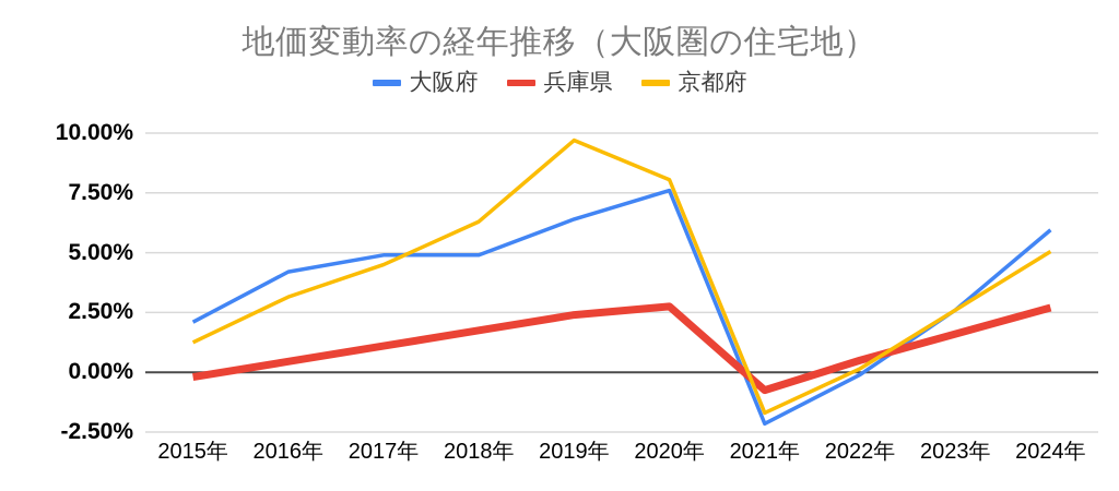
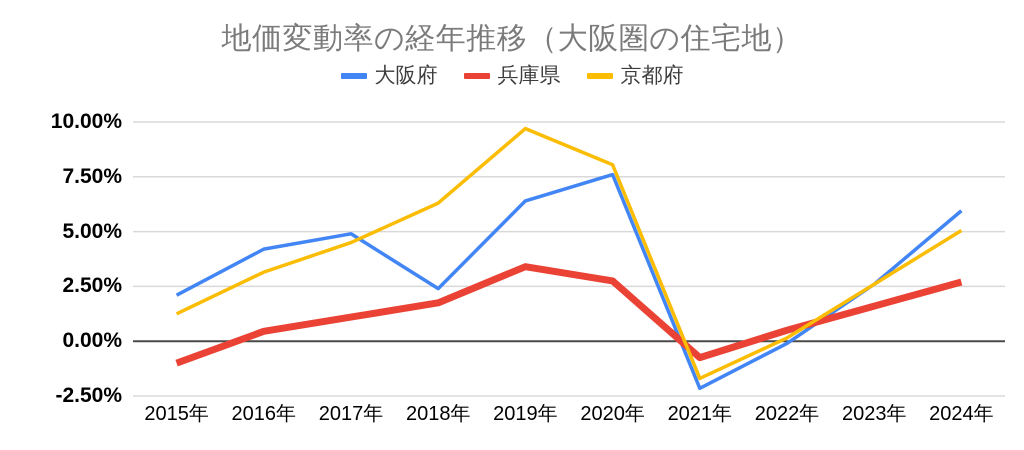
兵庫県/2015年: -0.2% -> -1.0%
大阪府/2018年: 4.9% -> 2.4%
兵庫県/2019年: 2.4% -> 3.4%
